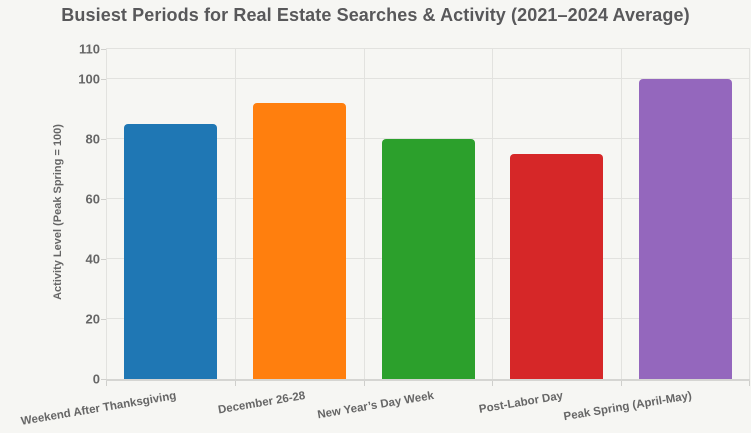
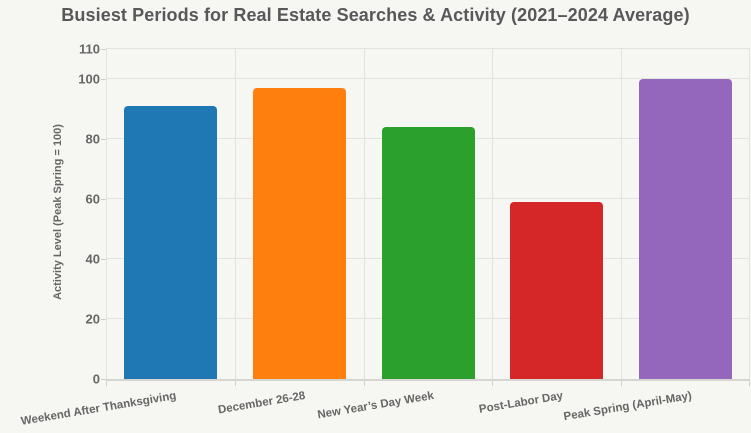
Weekend After Thanksgiving: 85 -> 91
December 26-28: 92 -> 97
New Year’s Day Week: 80 -> 84
Post-Labor Day: 75 -> 59
